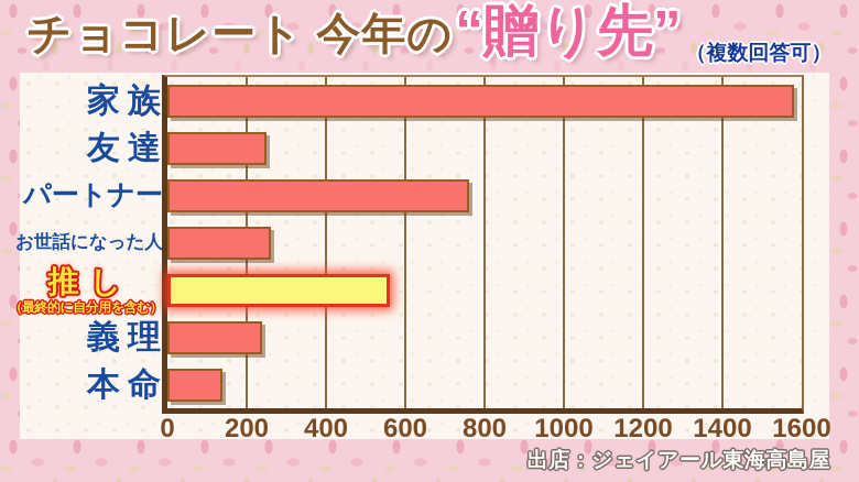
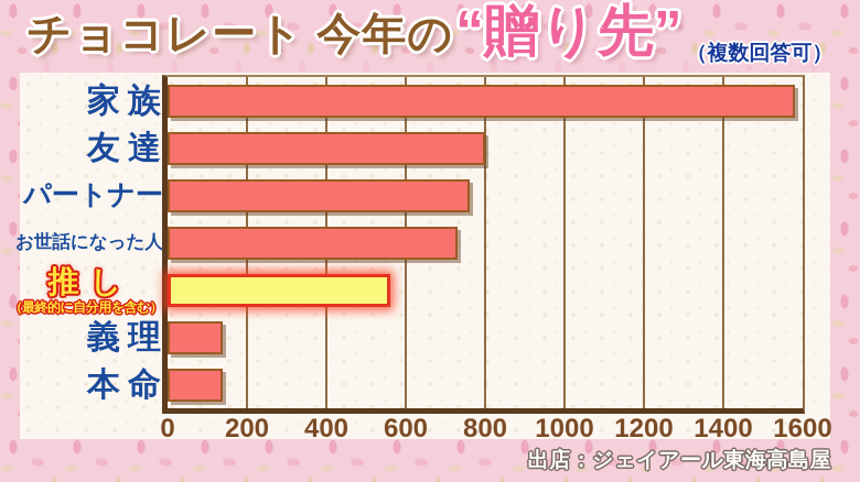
友達: 250 -> 800
お世話になった人: 260 -> 730
義理: 240 -> 140
